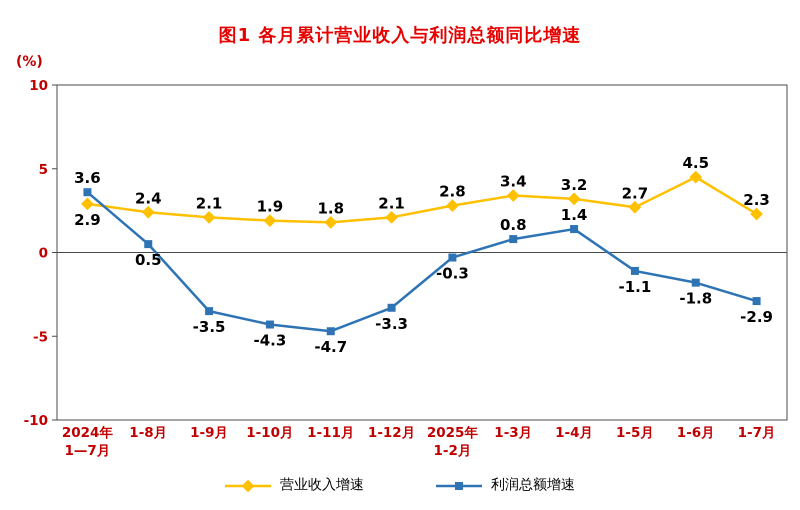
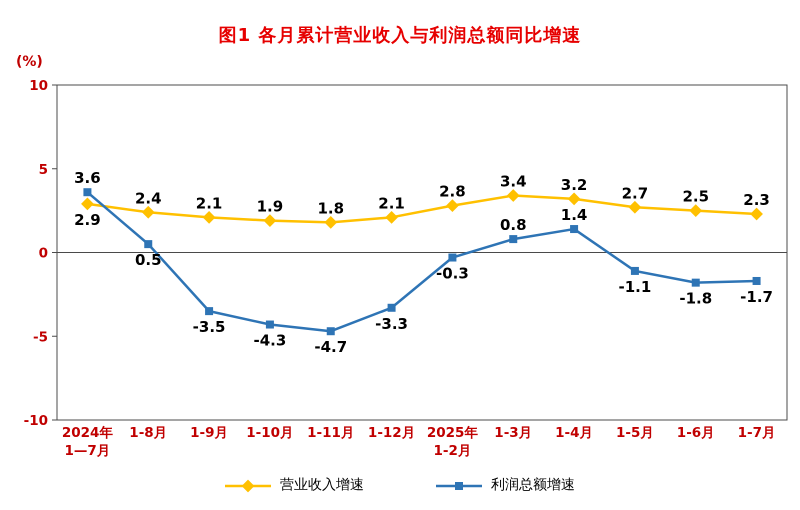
营业收入增速/1-6月: 4.5 -> 2.5
利润总额增速/1-7月: -2.9 -> -1.7
